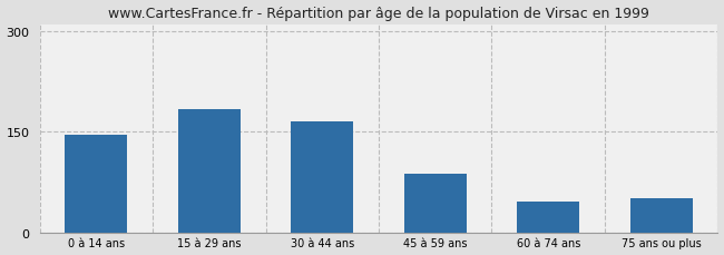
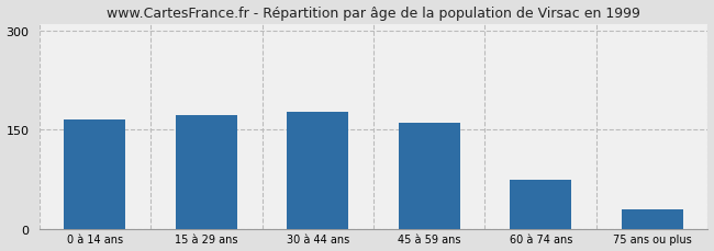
0 à 14 ans: 146 -> 165
15 à 29 ans: 184 -> 172
30 à 44 ans: 166 -> 177
45 à 59 ans: 88 -> 160
60 à 74 ans: 46 -> 75
75 ans ou plus: 52 -> 30
